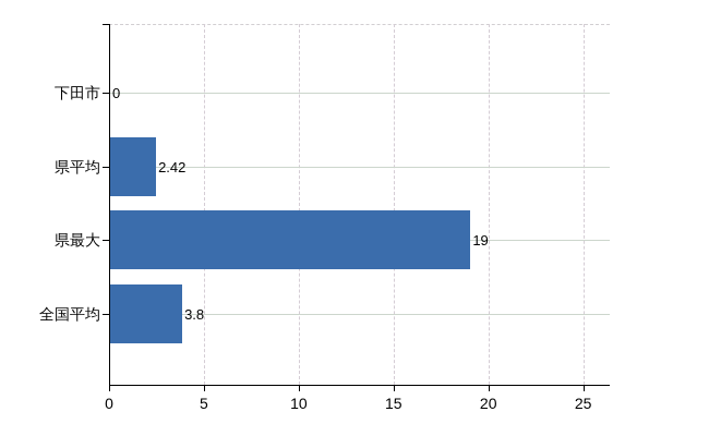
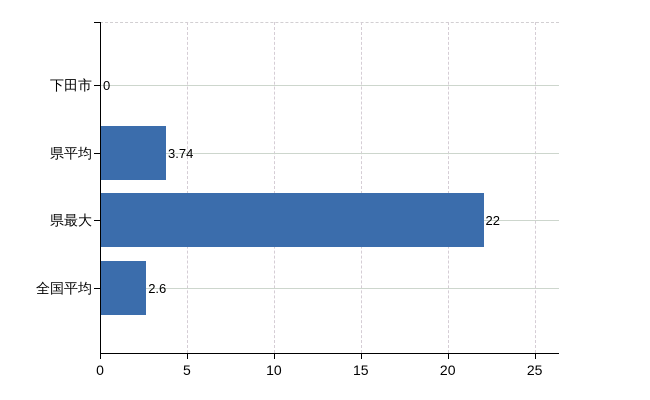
県平均: 2.42 -> 3.74
県最大: 19 -> 22
全国平均: 3.8 -> 2.6
